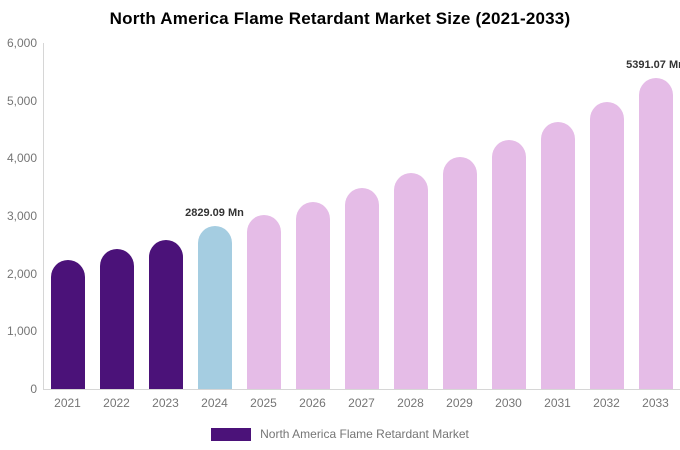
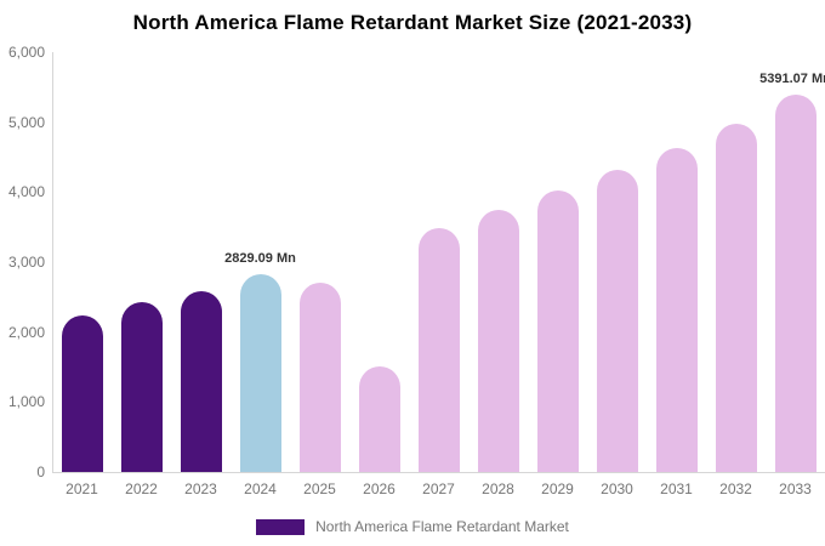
2025: 3000 -> 2700
2026: 3200 -> 1500
